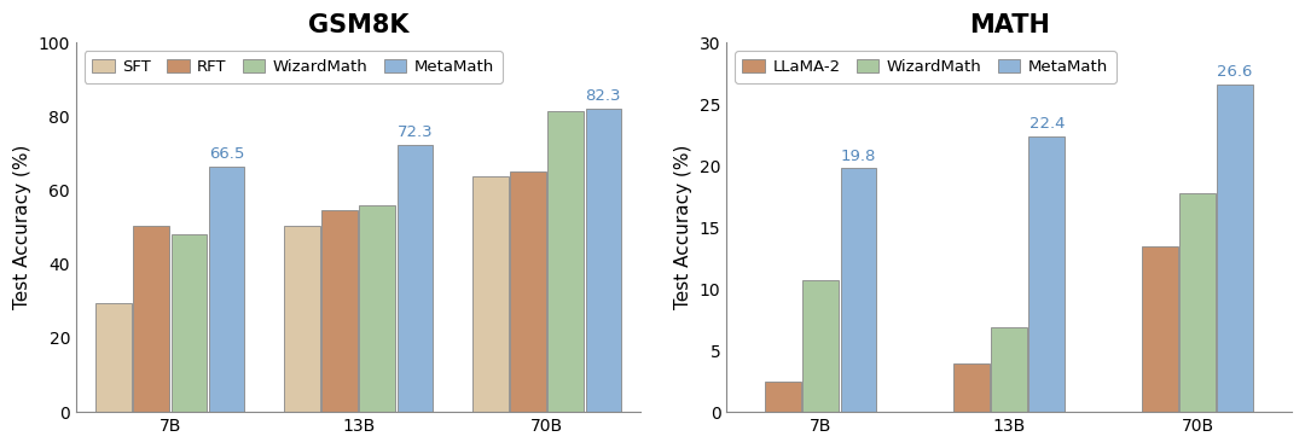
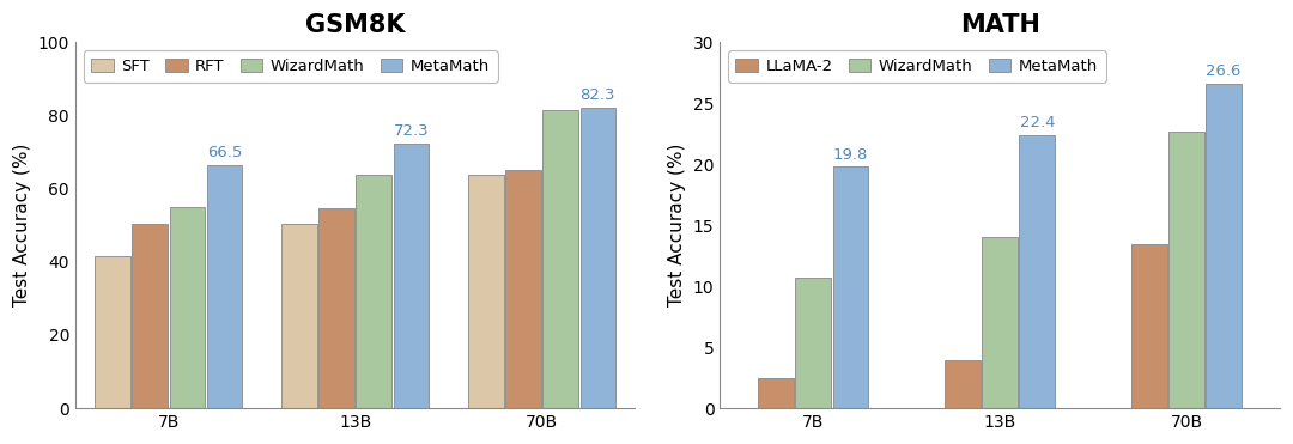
GSM8K/SFT/7B: 29.5 -> 41.6
GSM8K/WizardMath/7B: 48.0 -> 54.9
GSM8K/WizardMath/13B: 56.0 -> 63.9
MATH/WizardMath/13B: 6.9 -> 14.0
MATH/WizardMath/70B: 17.8 -> 22.7
